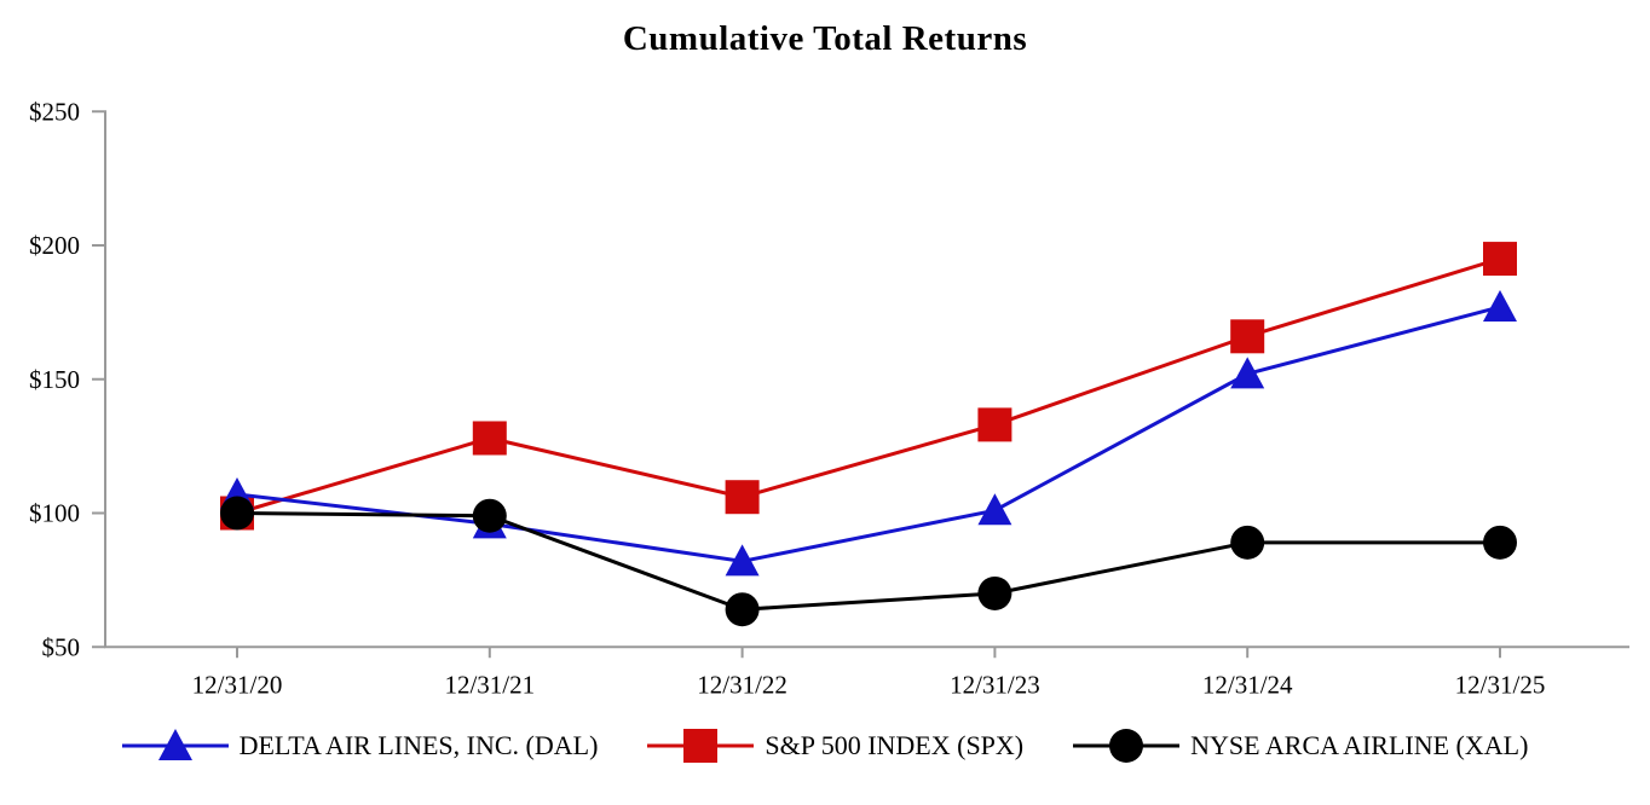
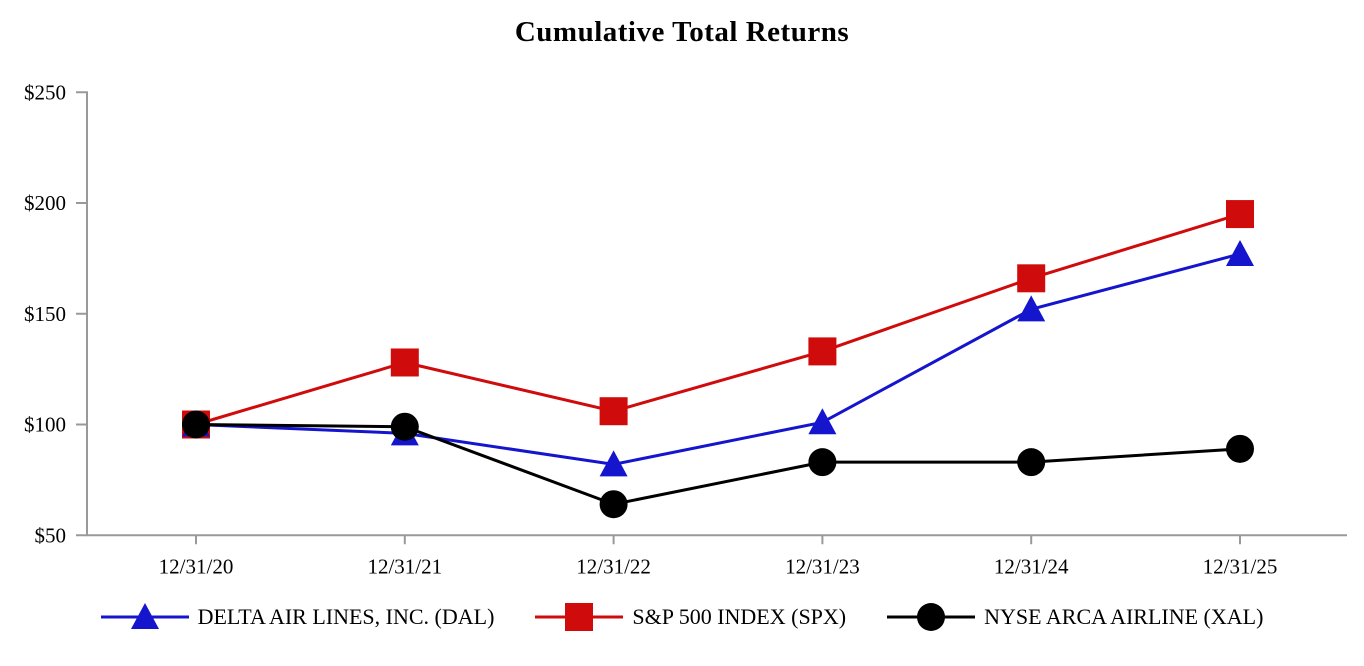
DELTA AIR LINES, INC. (DAL)/12/31/20: $107 -> $100
NYSE ARCA AIRLINE (XAL)/12/31/23: $70 -> $83
NYSE ARCA AIRLINE (XAL)/12/31/24: $89 -> $83
